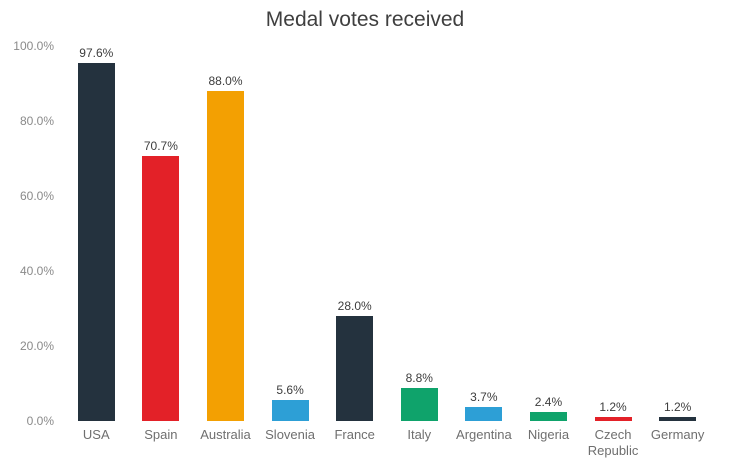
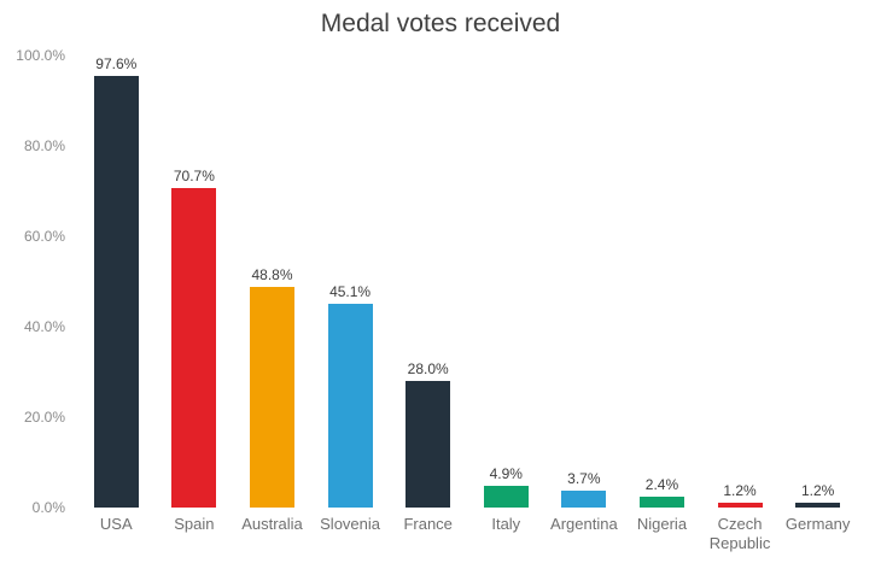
Australia: 88.0% -> 48.8%
Slovenia: 5.6% -> 45.1%
Italy: 8.8% -> 4.9%
